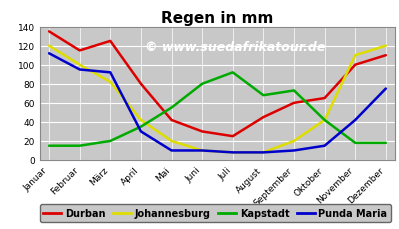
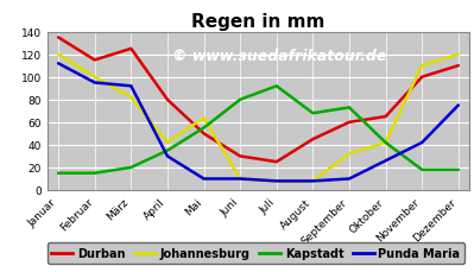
Durban/Mai: 42 -> 50
Johannesburg/Mai: 20 -> 64
Johannesburg/September: 20 -> 32
Punda Maria/Oktober: 15 -> 26
